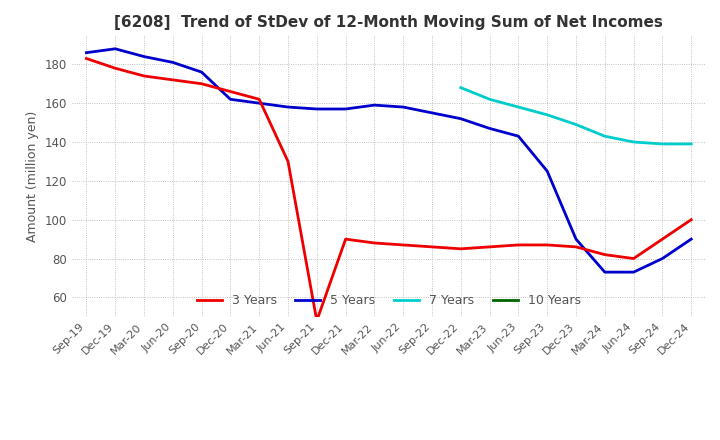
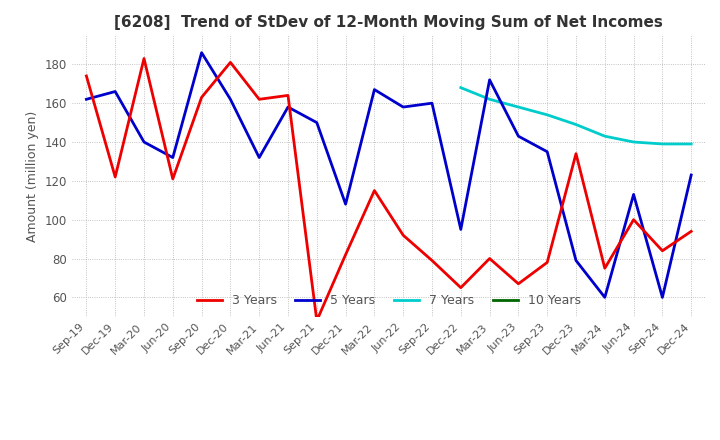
3 Years/Sep-19: 183 -> 174
5 Years/Sep-19: 186 -> 162
3 Years/Dec-19: 178 -> 122
5 Years/Dec-19: 188 -> 166
3 Years/Mar-20: 174 -> 183
5 Years/Mar-20: 184 -> 140
3 Years/Jun-20: 172 -> 121
5 Years/Jun-20: 181 -> 132
3 Years/Sep-20: 170 -> 163
5 Years/Sep-20: 176 -> 186
3 Years/Dec-20: 166 -> 181
5 Years/Mar-21: 160 -> 132
3 Years/Jun-21: 130 -> 164
5 Years/Sep-21: 157 -> 150
3 Years/Dec-21: 90 -> 82
5 Years/Dec-21: 157 -> 108
3 Years/Mar-22: 88 -> 115
5 Years/Mar-22: 159 -> 167
3 Years/Jun-22: 87 -> 92
3 Years/Sep-22: 86 -> 79
5 Years/Sep-22: 155 -> 160
3 Years/Dec-22: 85 -> 65
5 Years/Dec-22: 152 -> 95
3 Years/Mar-23: 86 -> 80
5 Years/Mar-23: 147 -> 172
3 Years/Jun-23: 87 -> 67
3 Years/Sep-23: 87 -> 78
5 Years/Sep-23: 125 -> 135
3 Years/Dec-23: 86 -> 134
5 Years/Dec-23: 90 -> 79
3 Years/Mar-24: 82 -> 75
5 Years/Mar-24: 73 -> 60
3 Years/Jun-24: 80 -> 100
5 Years/Jun-24: 73 -> 113
3 Years/Sep-24: 90 -> 84
5 Years/Sep-24: 80 -> 60
3 Years/Dec-24: 100 -> 94
5 Years/Dec-24: 90 -> 123
